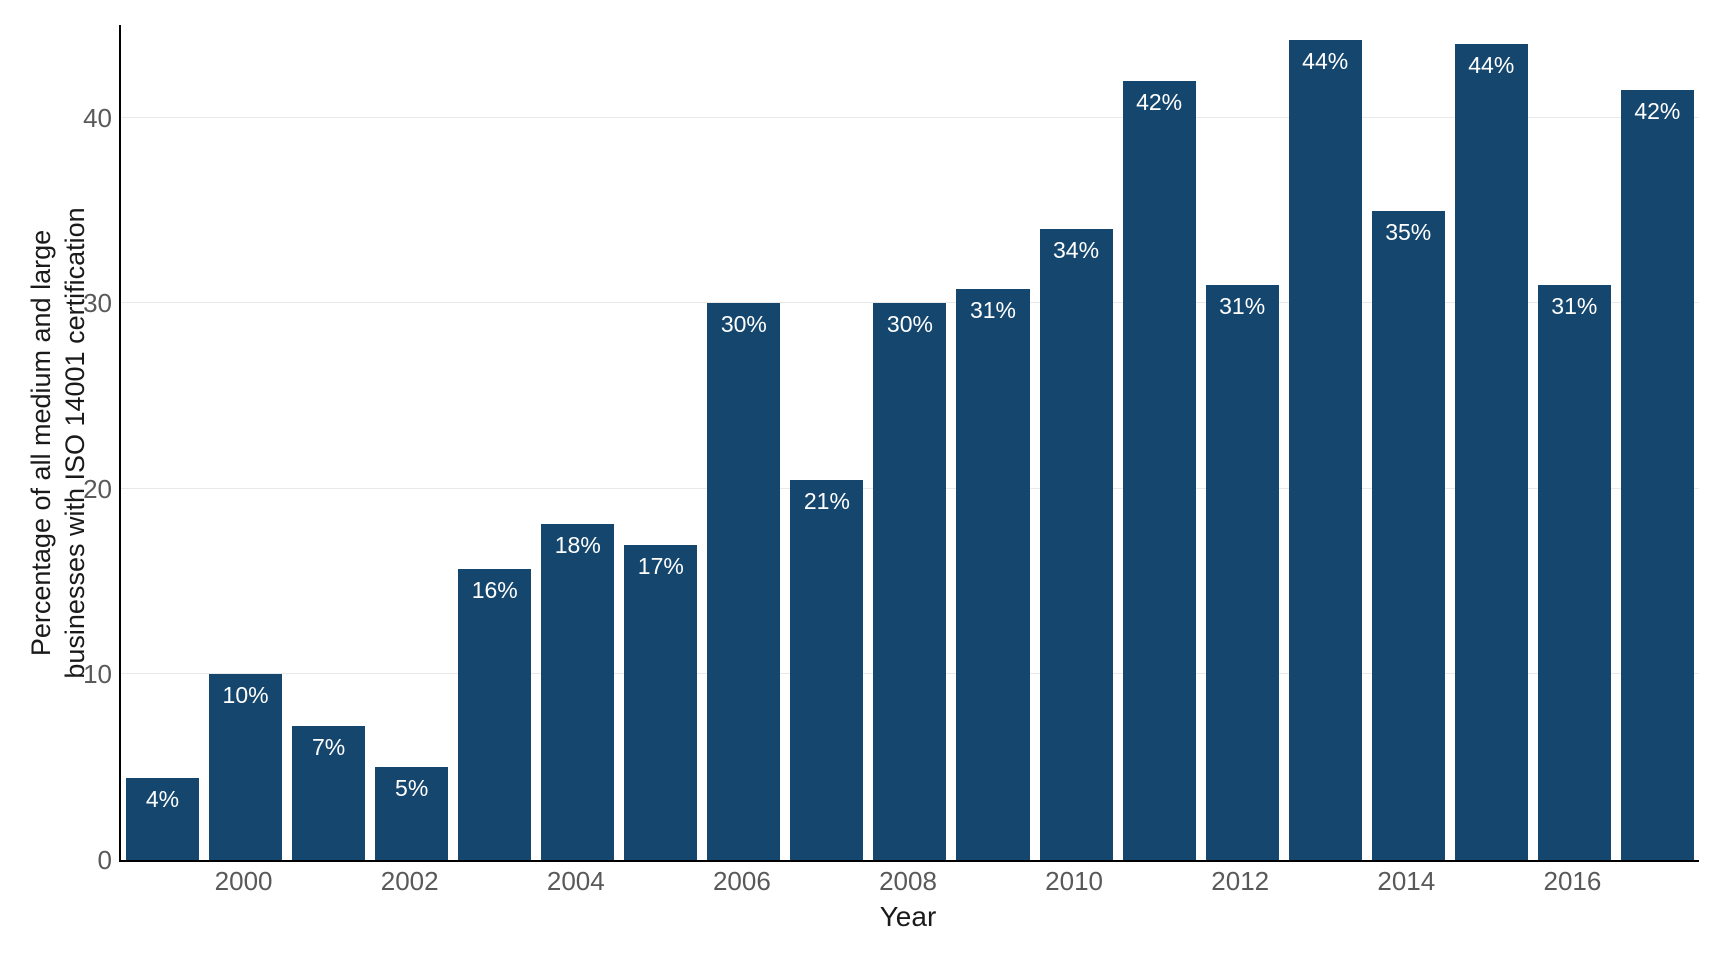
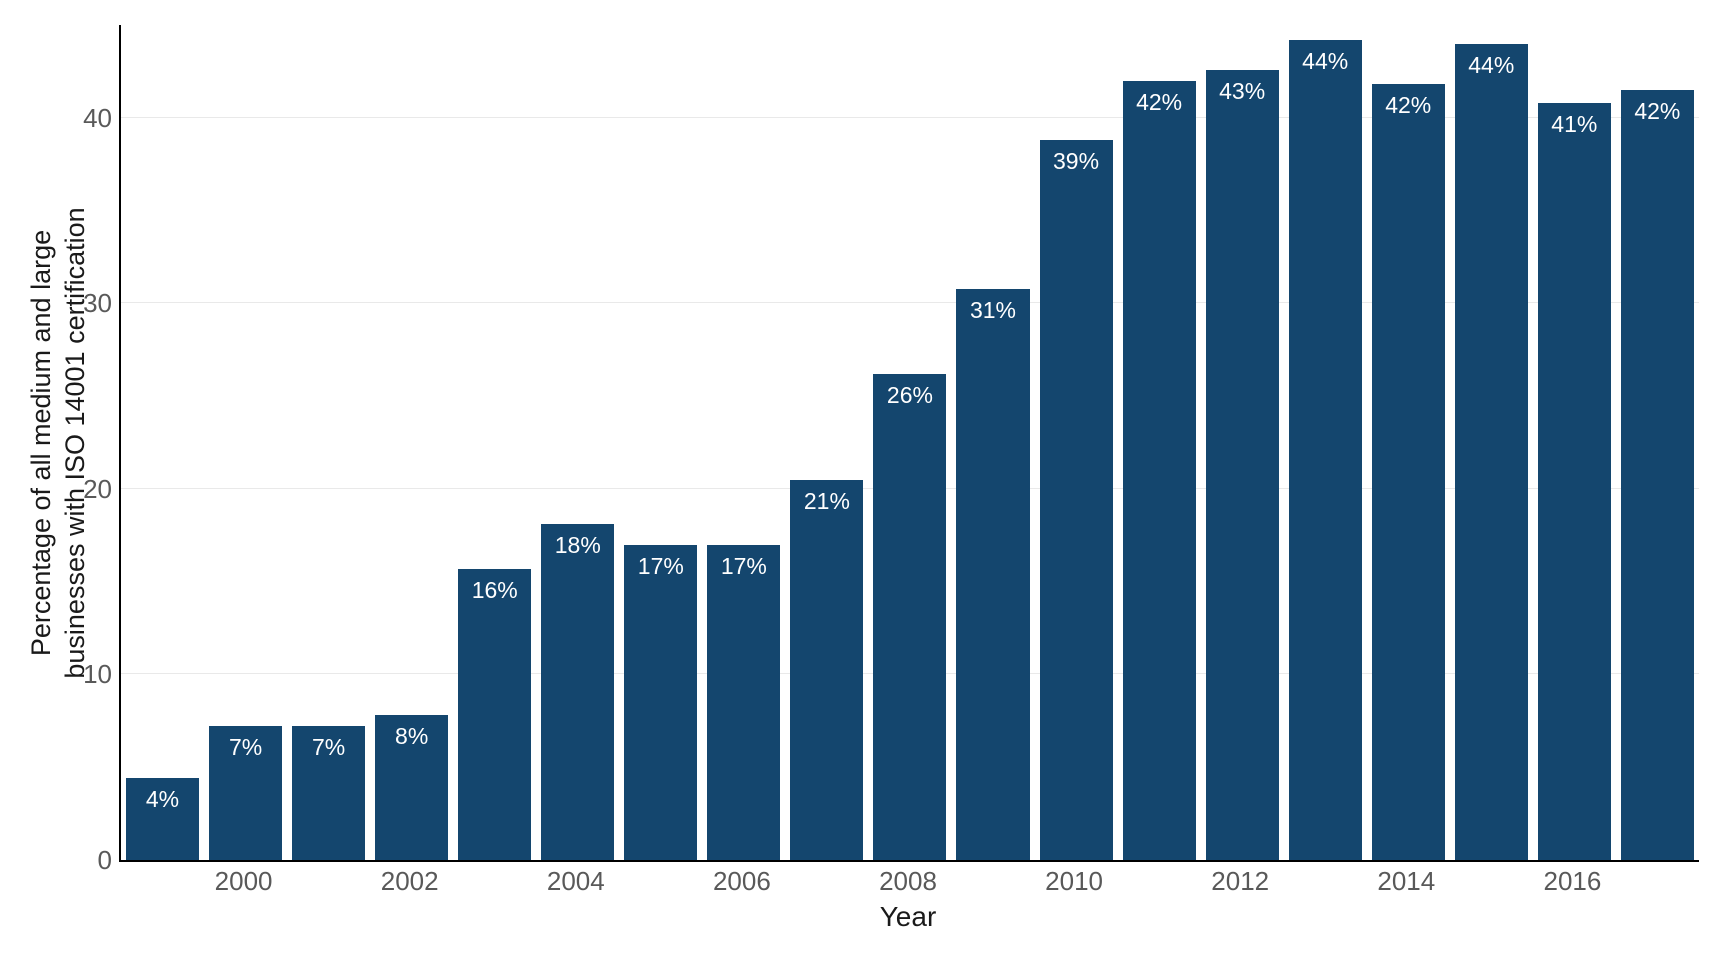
2000: 10% -> 7%
2002: 5% -> 8%
2006: 30% -> 17%
2008: 30% -> 26%
2010: 34% -> 39%
2012: 31% -> 43%
2014: 35% -> 42%
2016: 31% -> 41%
